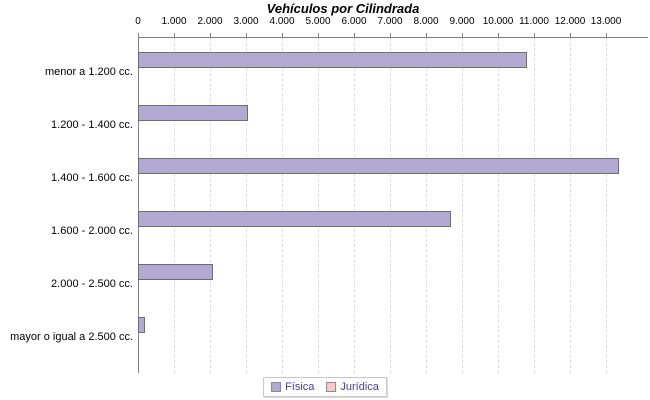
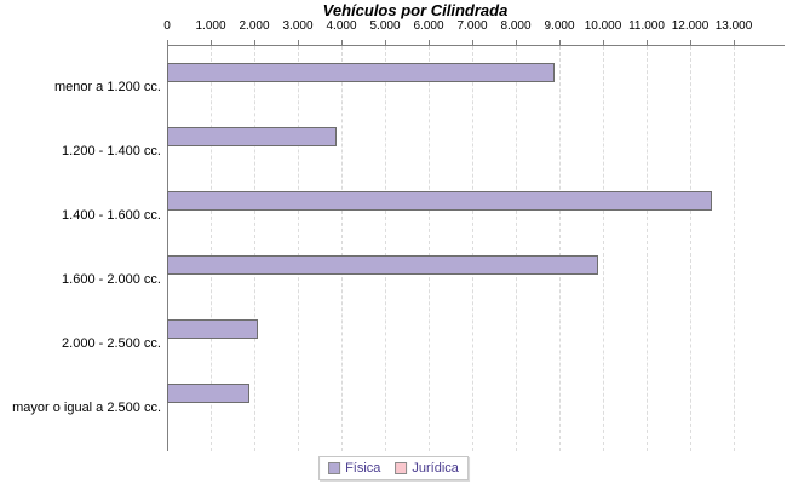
Física/menor a 1.200 cc.: 10800 -> 8900
Física/1.200 - 1.400 cc.: 3000 -> 3900
Física/1.400 - 1.600 cc.: 13400 -> 12500
Física/1.600 - 2.000 cc.: 8700 -> 9900
Física/mayor o igual a 2.500 cc.: 200 -> 1900
